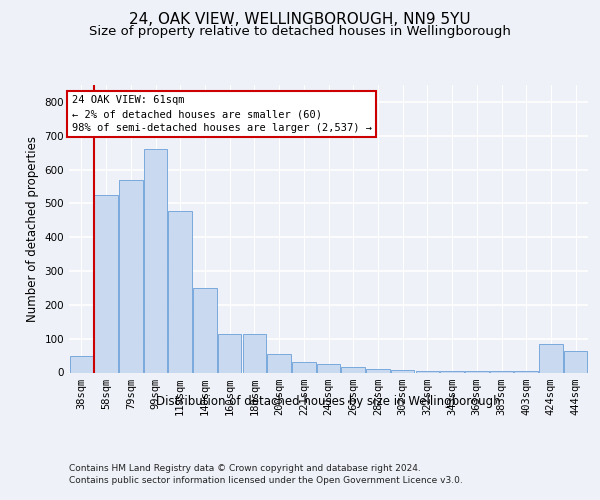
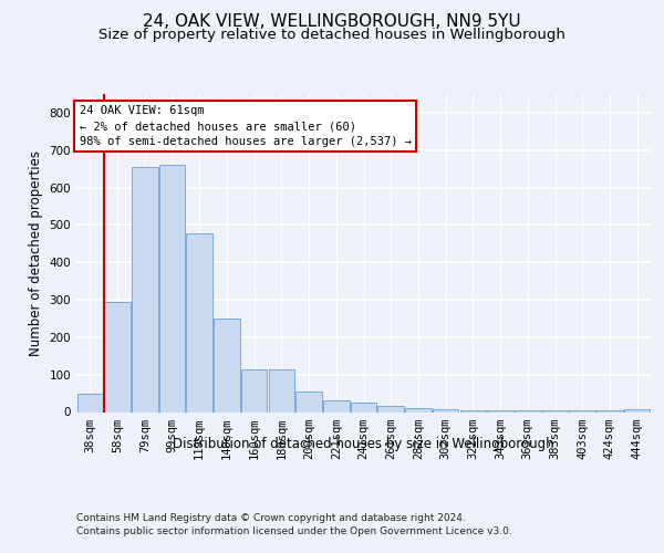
58sqm: 525 -> 295
79sqm: 570 -> 655
424sqm: 85 -> 5
444sqm: 65 -> 8
